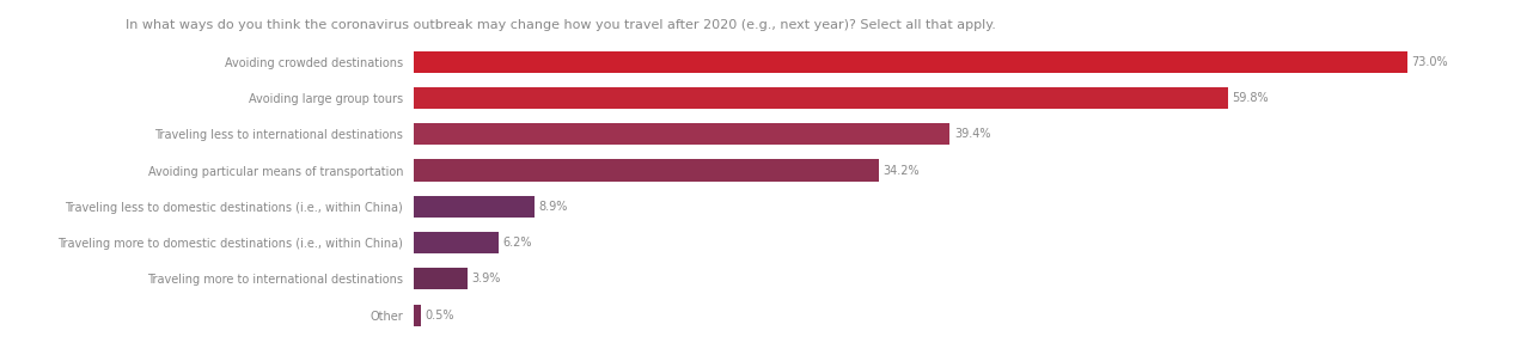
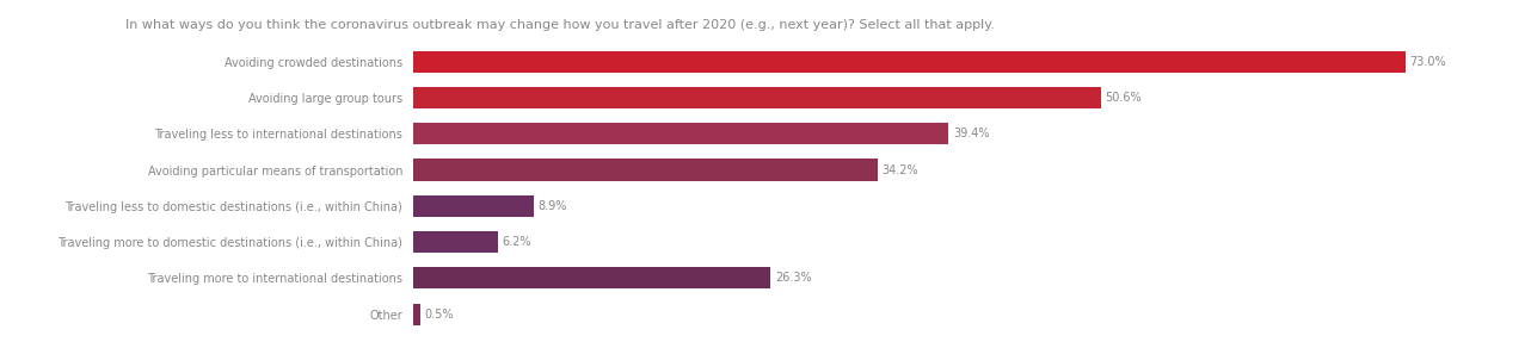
Avoiding large group tours: 59.8% -> 50.6%
Traveling more to international destinations: 3.9% -> 26.3%
